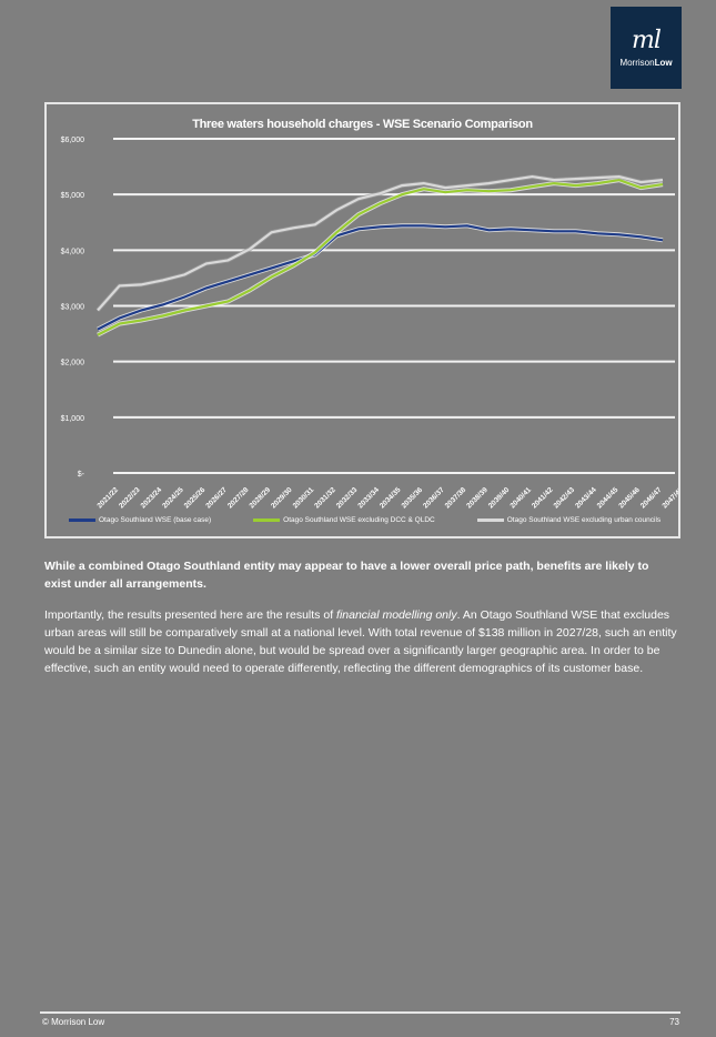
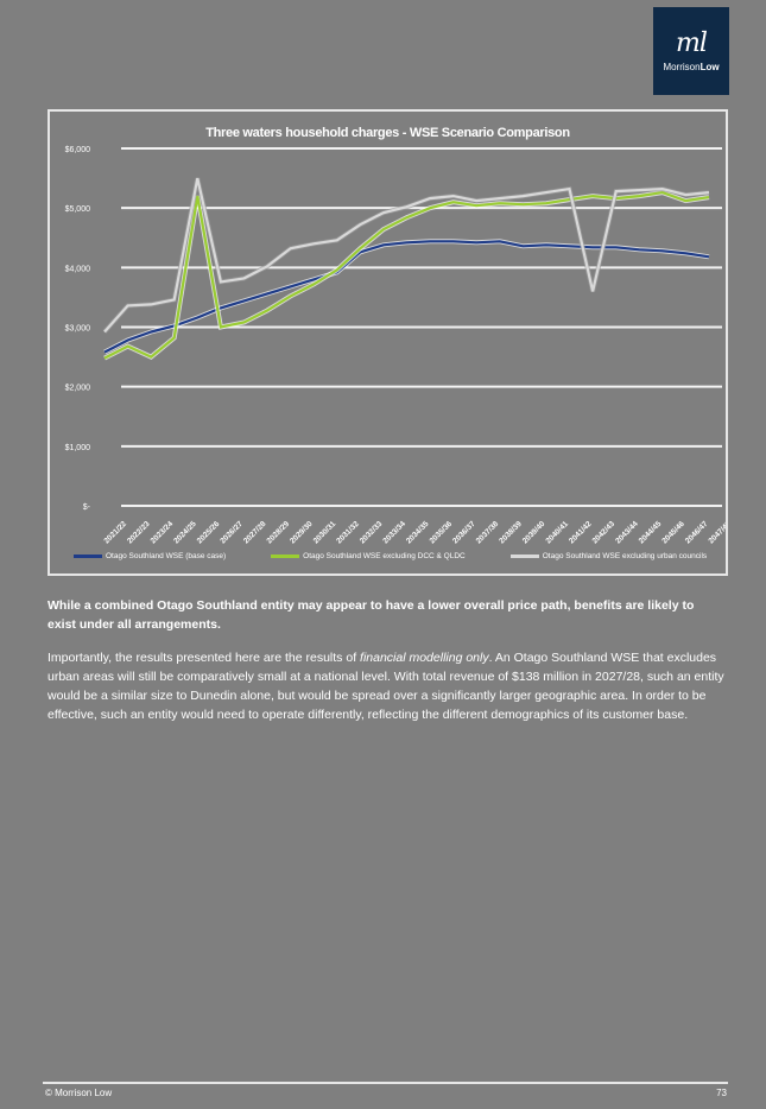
Otago Southland WSE excluding DCC & QLDC/2023/24: $2700 -> $2500
Otago Southland WSE excluding DCC & QLDC/2025/26: $2900 -> $5200
Otago Southland WSE excluding urban councils/2025/26: $3600 -> $5500
Otago Southland WSE excluding urban councils/2042/43: $5300 -> $3600
